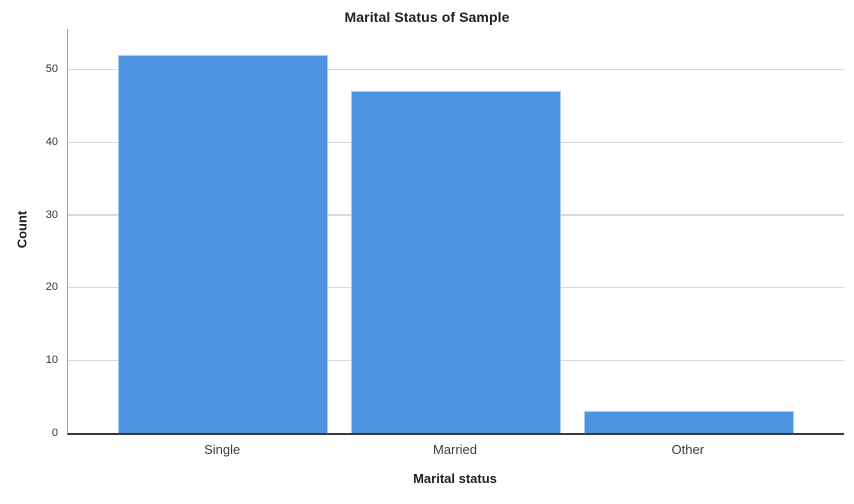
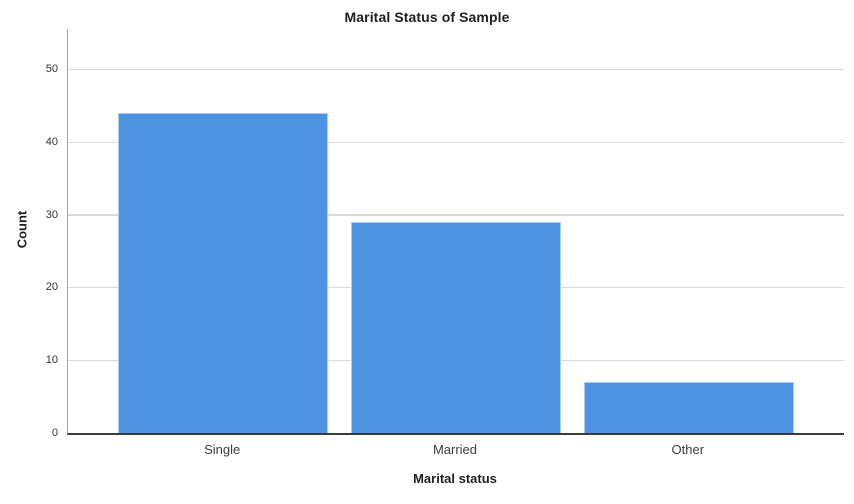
Single: 52 -> 44
Married: 47 -> 29
Other: 3 -> 7
